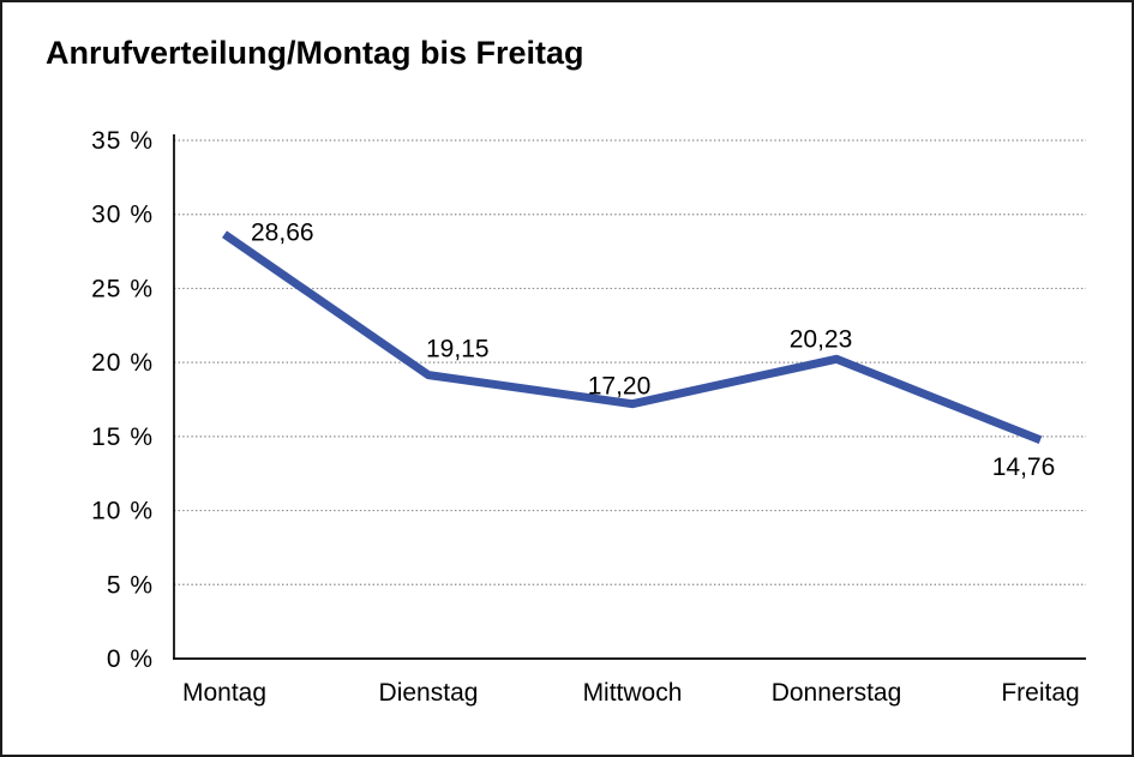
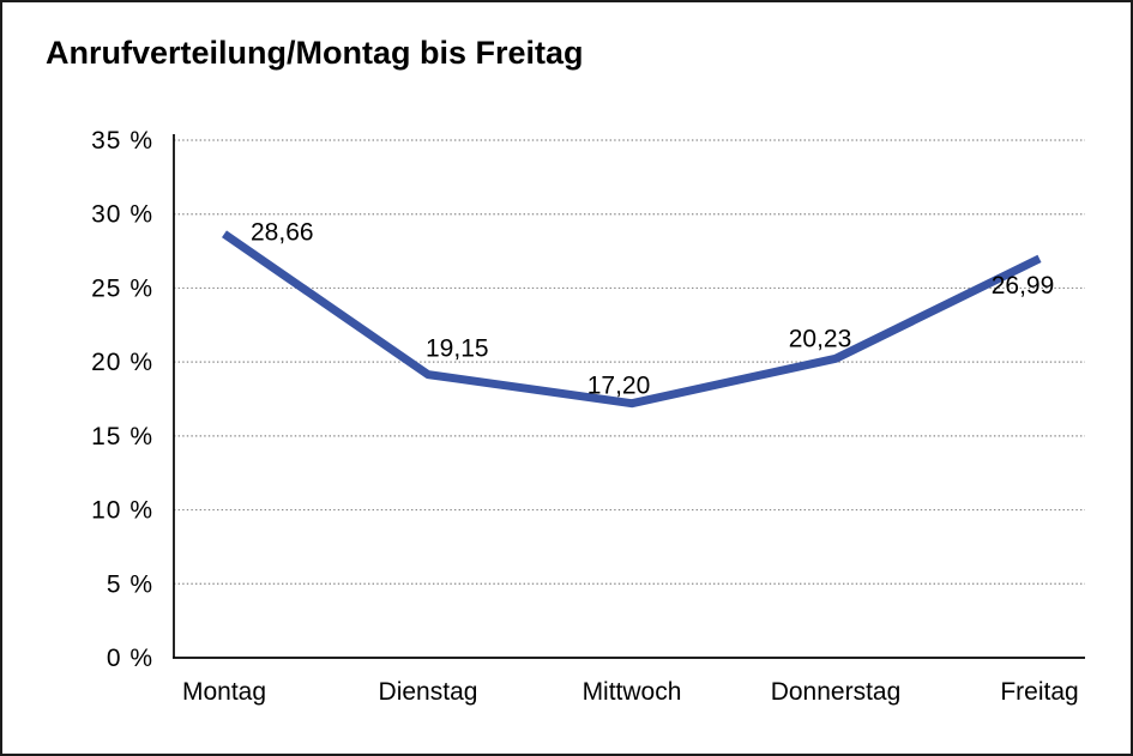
Freitag: 14,76 -> 26,99
